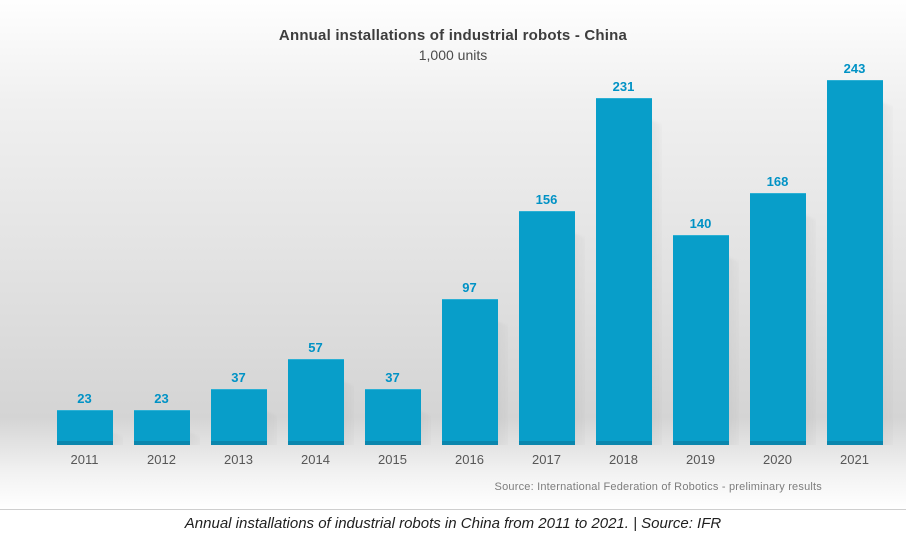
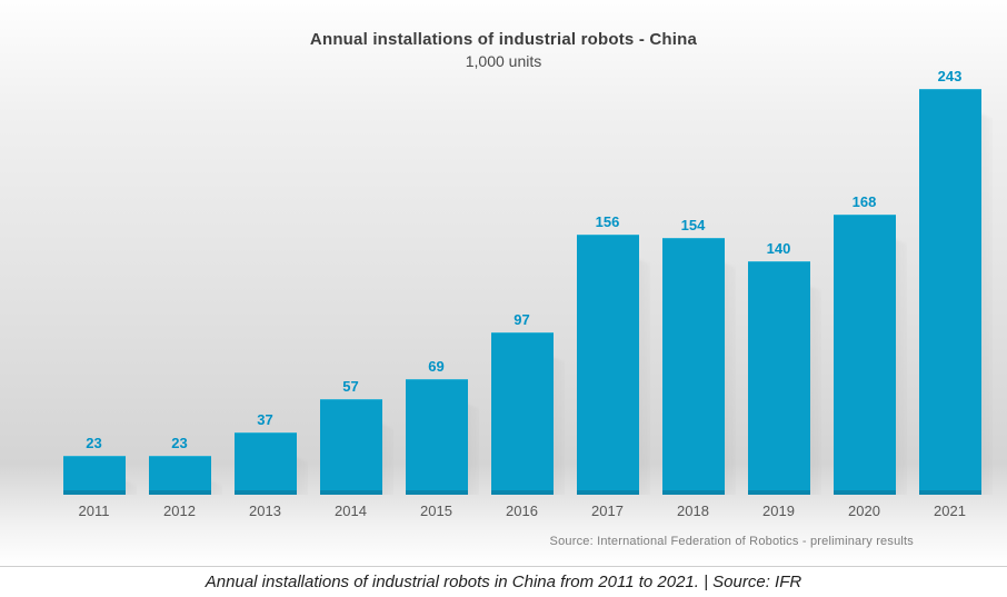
2015: 37 -> 69
2018: 231 -> 154
